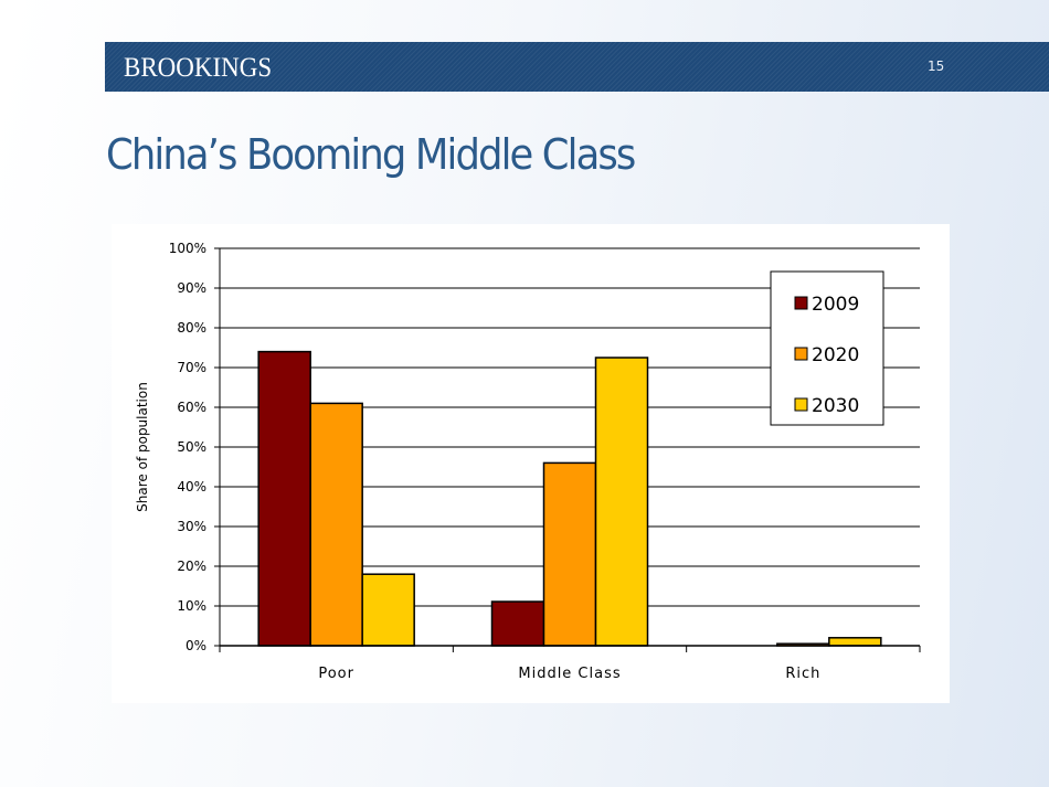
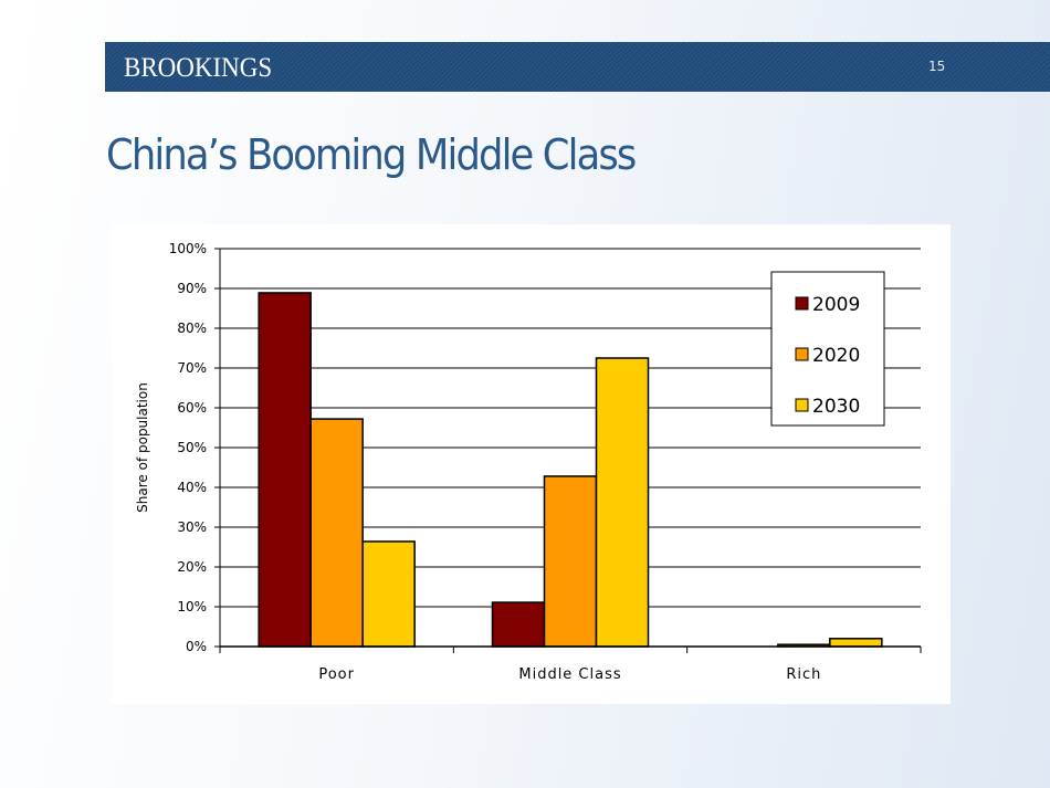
2009/Poor: 74% -> 89%
2020/Poor: 61% -> 57%
2030/Poor: 18% -> 26%
2020/Middle Class: 46% -> 43%
